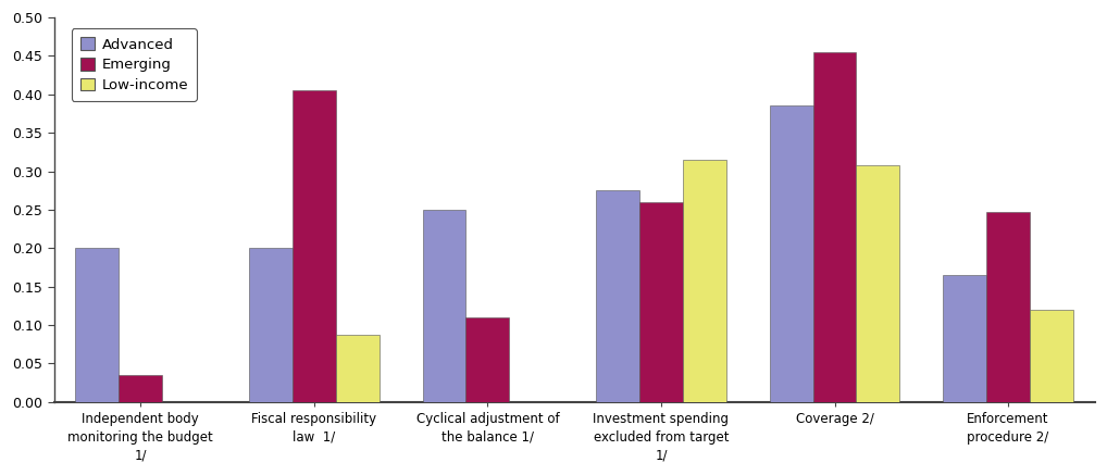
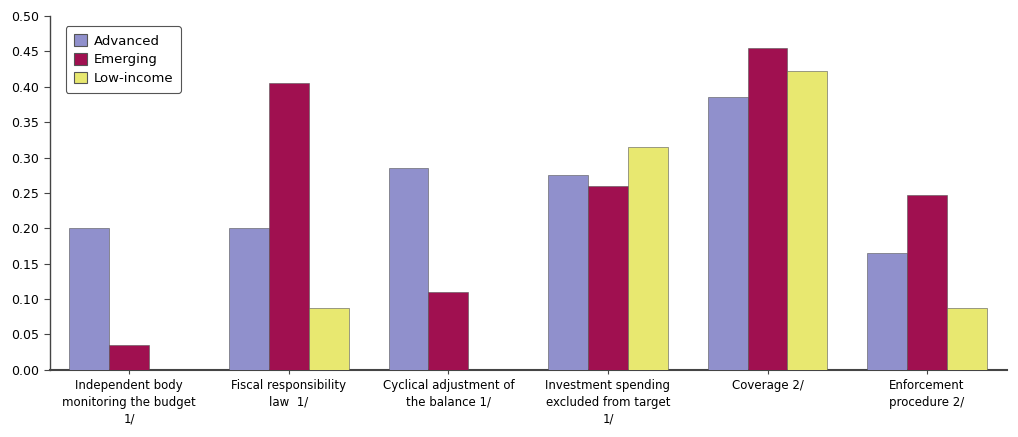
Advanced/Cyclical adjustment of the balance 1/: 0.250 -> 0.286
Low-income/Coverage 2/: 0.308 -> 0.422
Low-income/Enforcement procedure 2/: 0.120 -> 0.088
